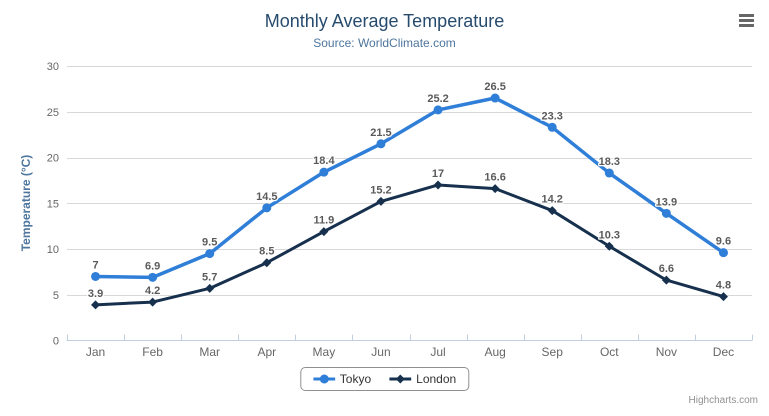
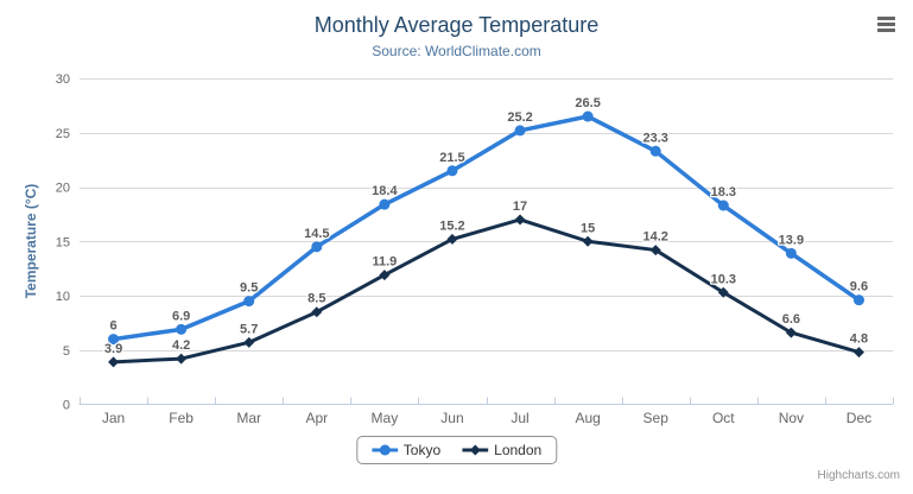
Tokyo/Jan: 7 -> 6
London/Aug: 16.6 -> 15
